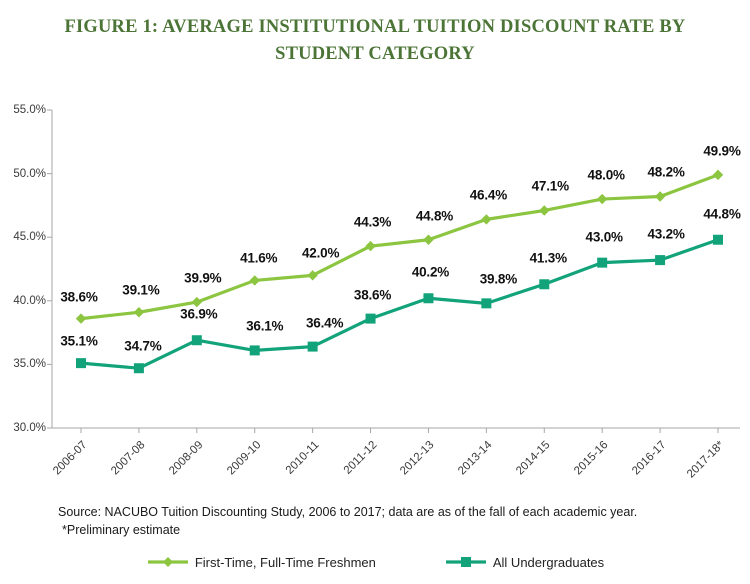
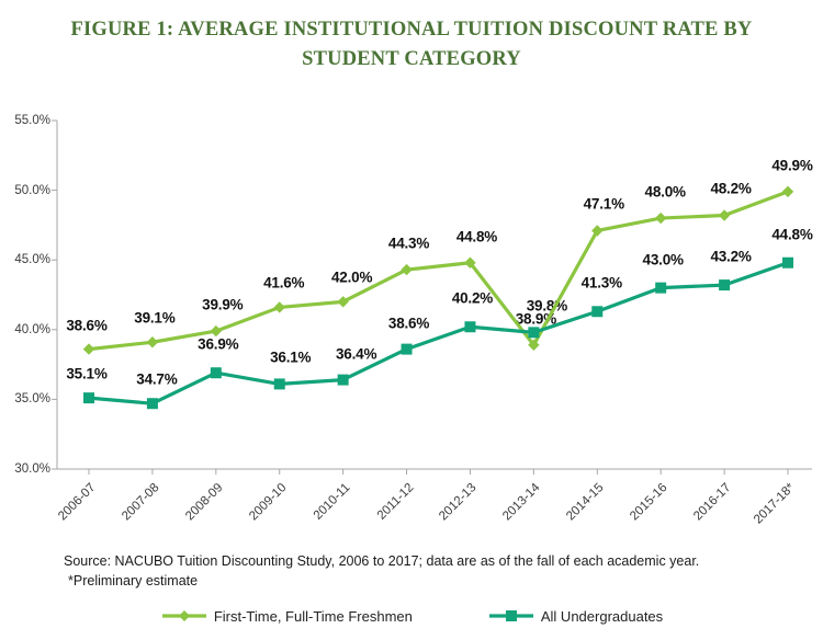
First-Time, Full-Time Freshmen/2013-14: 46.4% -> 38.9%
